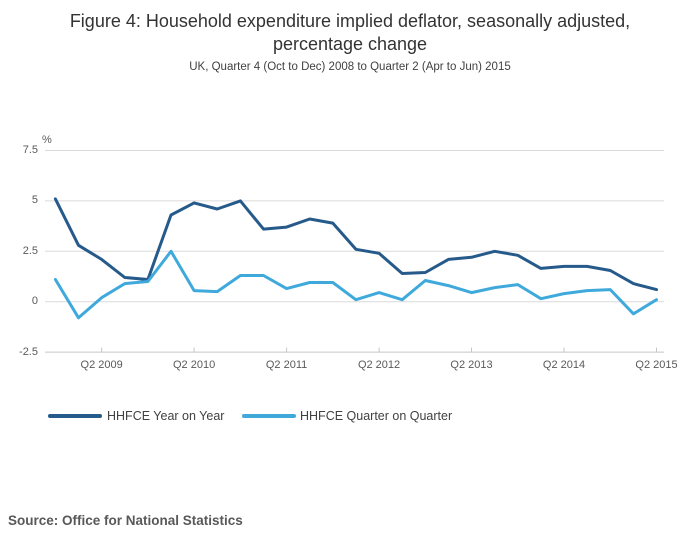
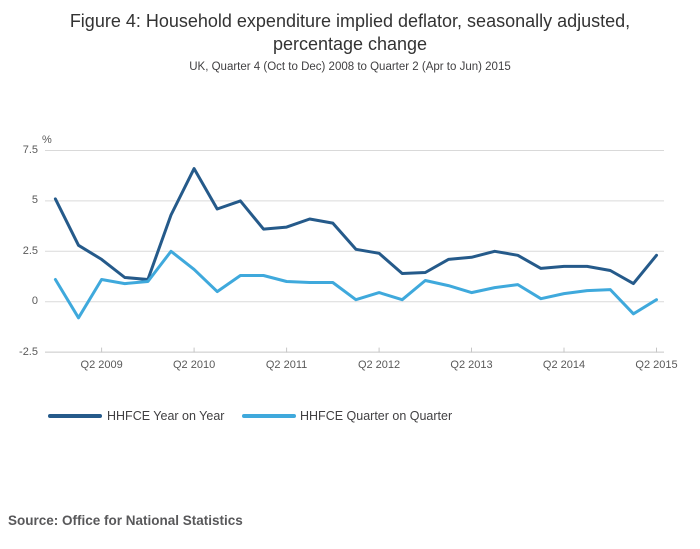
HHFCE Quarter on Quarter/Q2 2009: 0.2 -> 1.1
HHFCE Year on Year/Q2 2010: 4.9 -> 6.6
HHFCE Quarter on Quarter/Q2 2010: 0.6 -> 1.6
HHFCE Quarter on Quarter/Q2 2011: 0.7 -> 1.0
HHFCE Year on Year/Q2 2015: 0.6 -> 2.3
